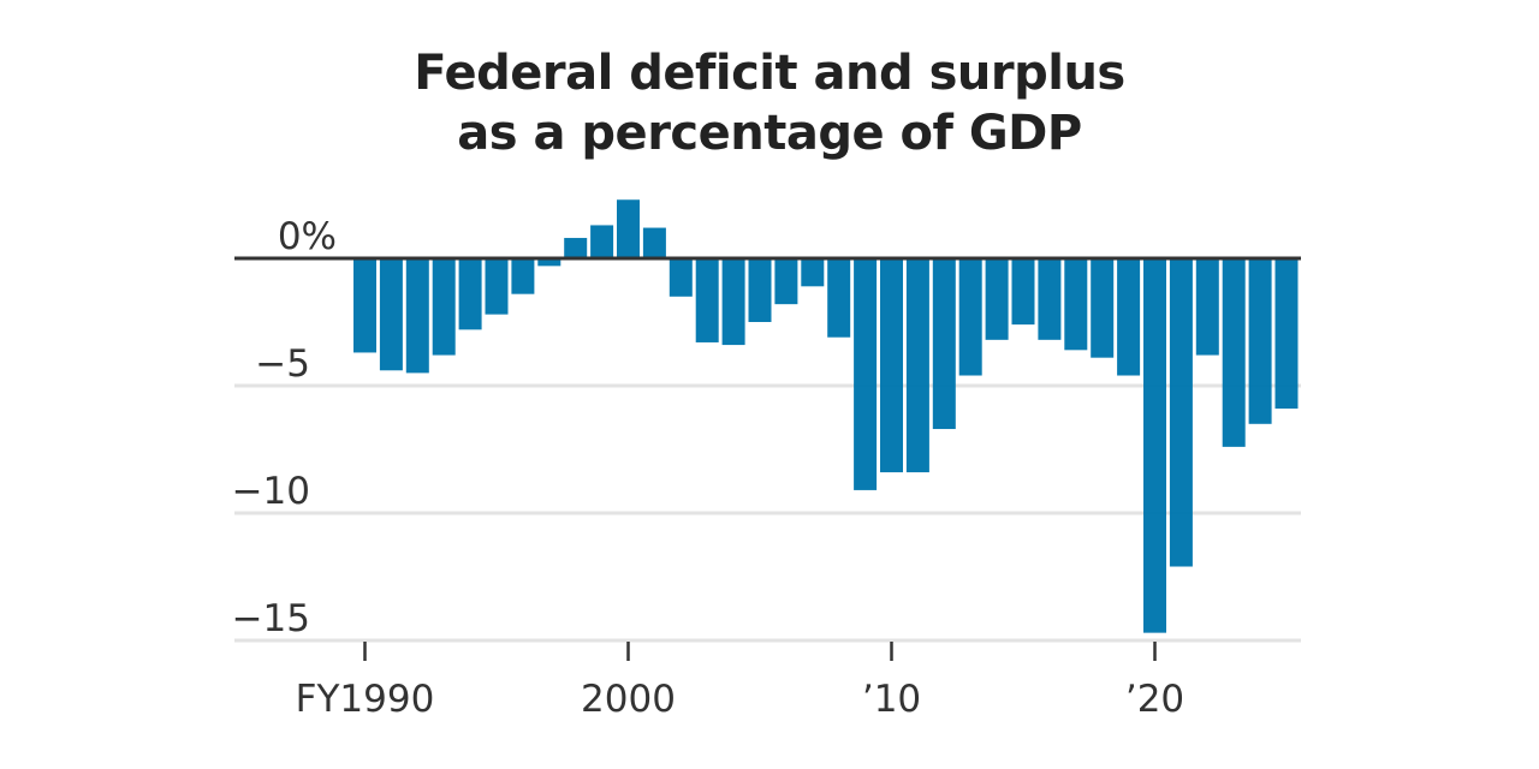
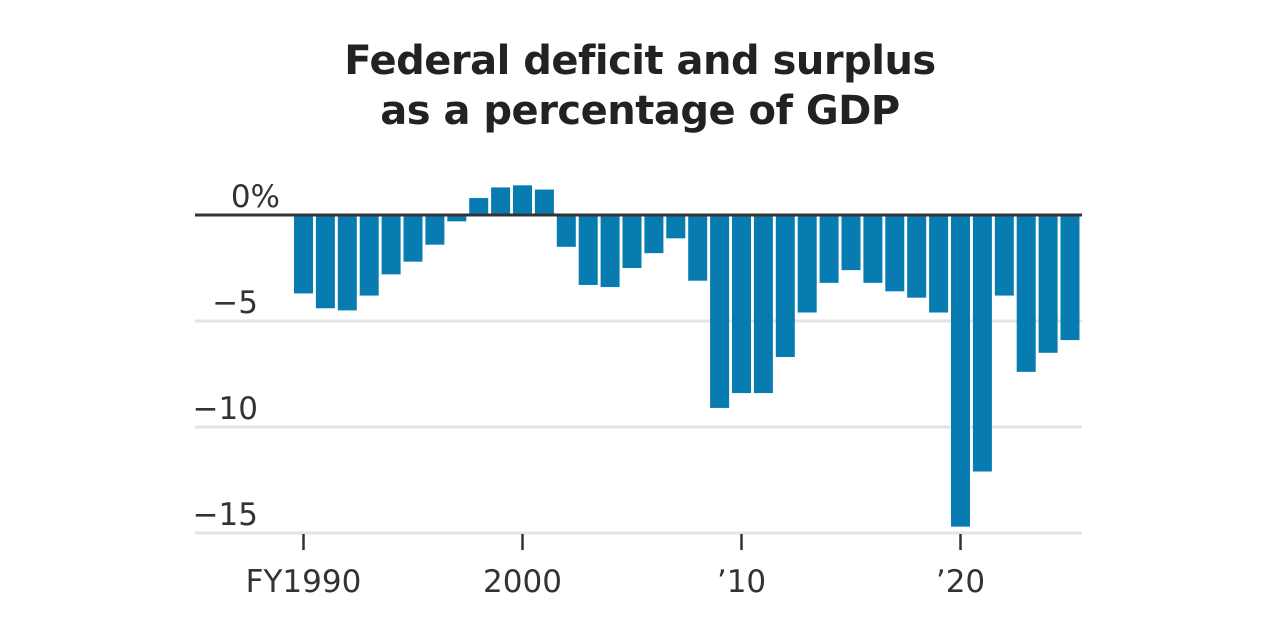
2000: 2.3 -> 1.4
